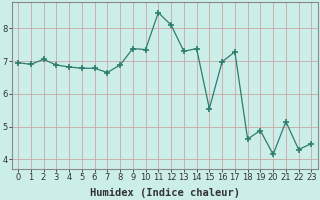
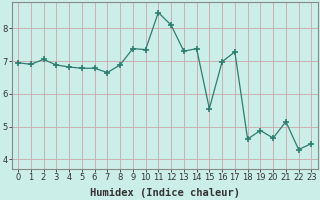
20: 4.15 -> 4.65
